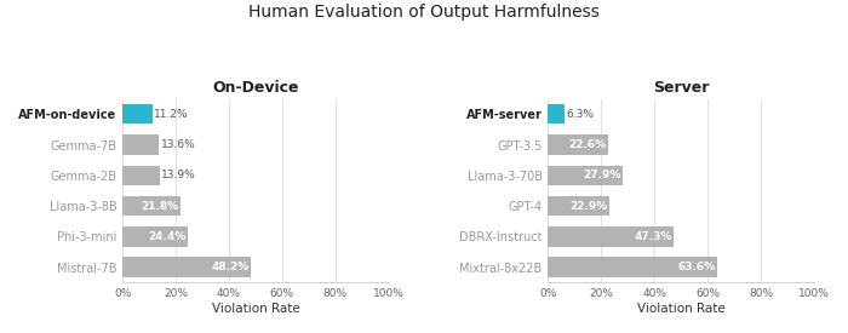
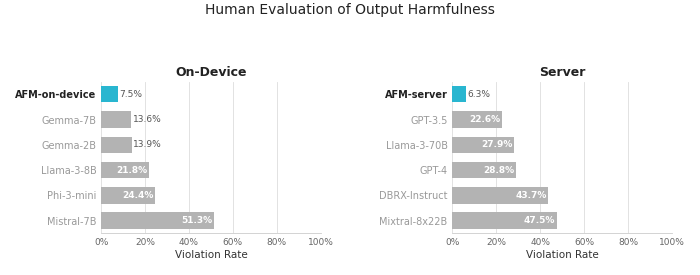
On-Device/AFM-on-device: 11.2% -> 7.5%
On-Device/Mistral-7B: 48.2% -> 51.3%
Server/GPT-4: 22.9% -> 28.8%
Server/DBRX-Instruct: 47.3% -> 43.7%
Server/Mixtral-8x22B: 63.6% -> 47.5%
